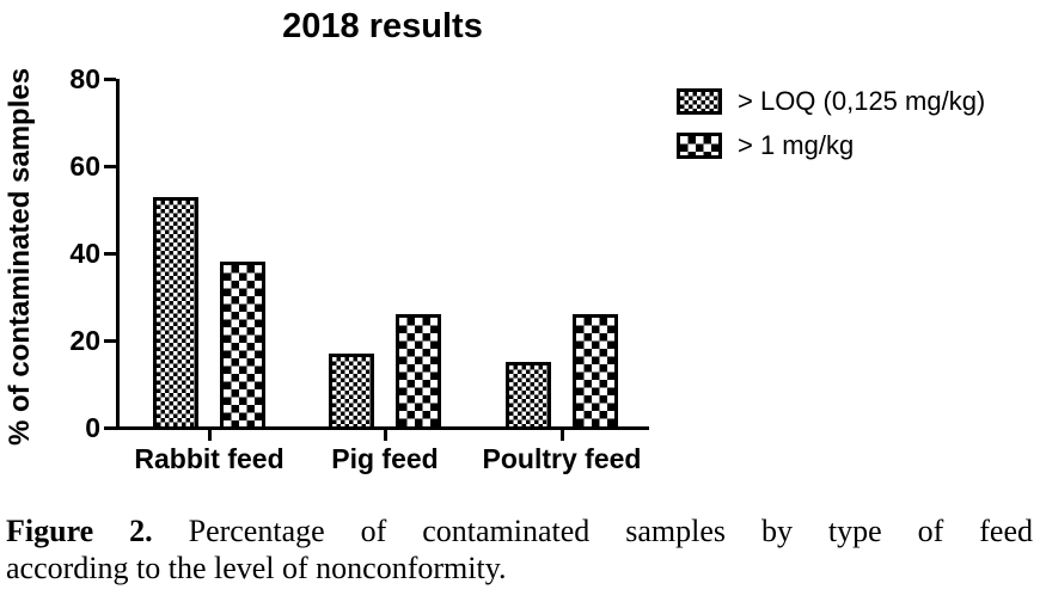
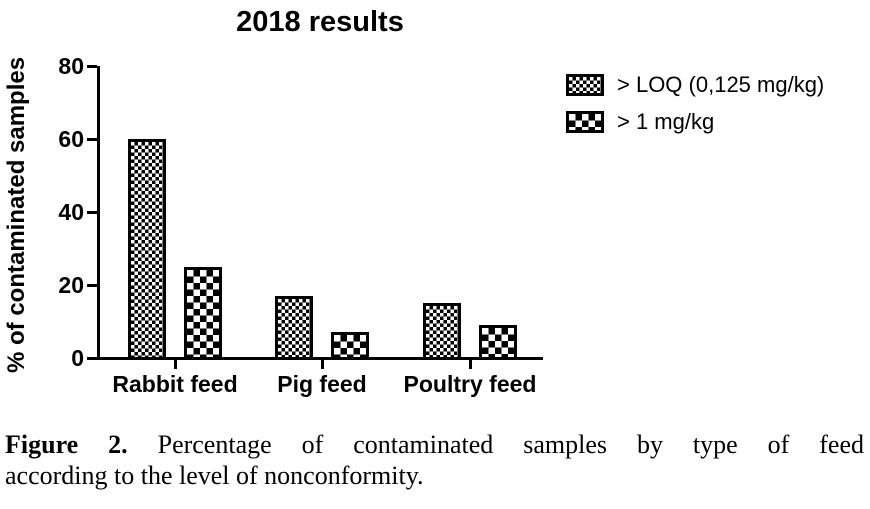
> LOQ (0,125 mg/kg)/Rabbit feed: 53 -> 60
> 1 mg/kg/Rabbit feed: 38 -> 25
> 1 mg/kg/Pig feed: 26 -> 7
> 1 mg/kg/Poultry feed: 26 -> 9
